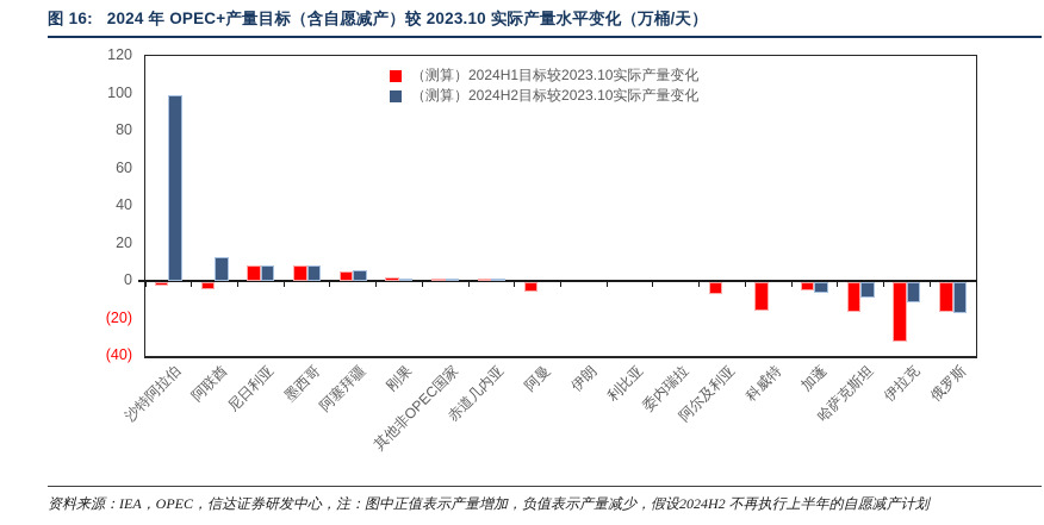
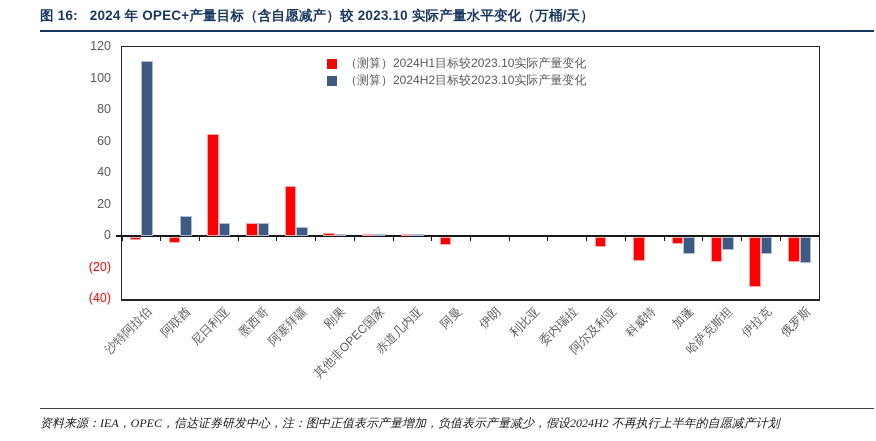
（测算）2024H2目标较2023.10实际产量变化/沙特阿拉伯: 99 -> 111
（测算）2024H1目标较2023.10实际产量变化/尼日利亚: 8 -> 65
（测算）2024H1目标较2023.10实际产量变化/阿塞拜疆: 5 -> 32
（测算）2024H2目标较2023.10实际产量变化/加蓬: -6 -> -11
